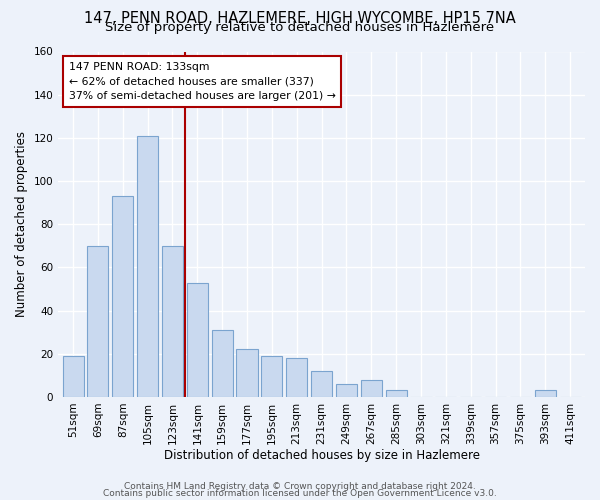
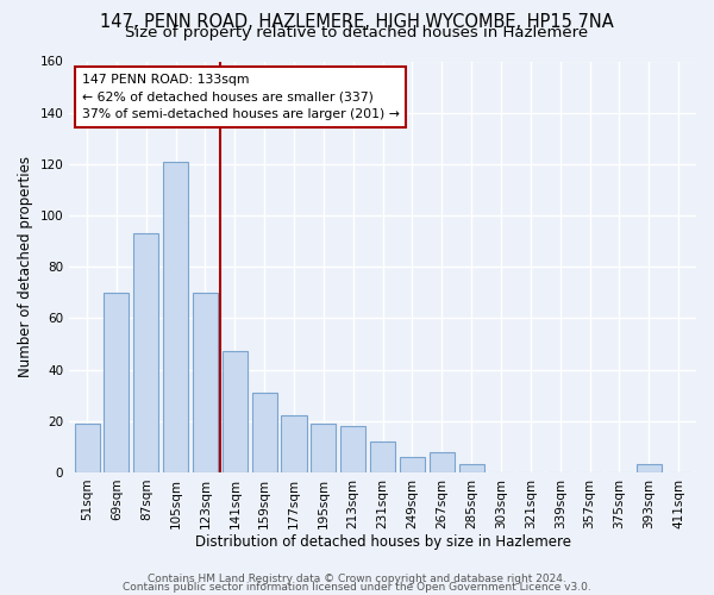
141sqm: 53 -> 47
